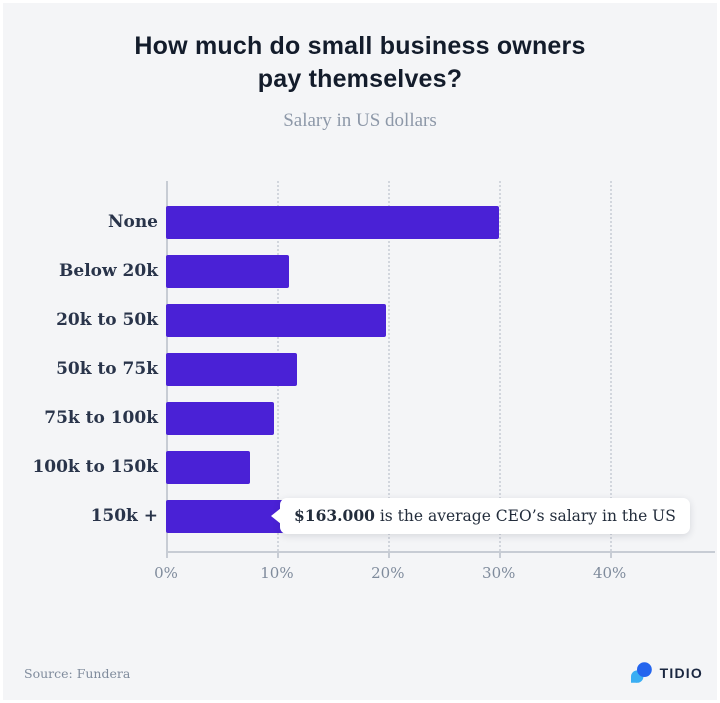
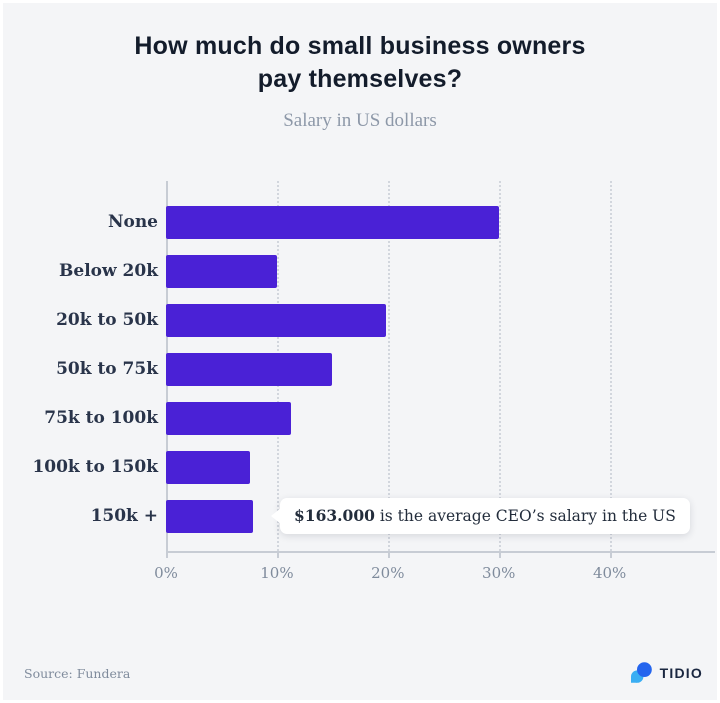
Below 20k: 11.1% -> 10.0%
50k to 75k: 11.8% -> 15.0%
75k to 100k: 9.7% -> 11.3%
150k +: 10.9% -> 7.8%
